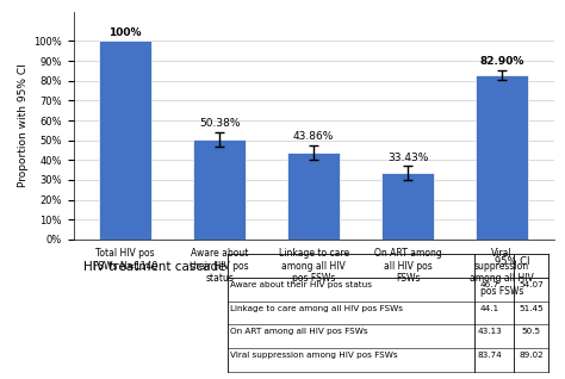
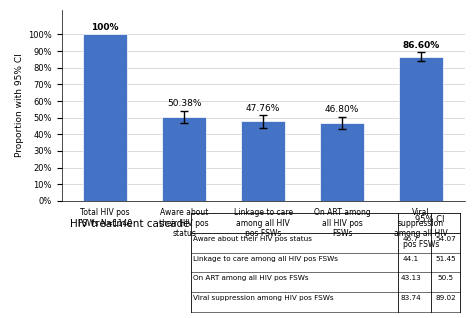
Linkage to care among all HIV pos FSWs: 43.86% -> 47.76%
On ART among all HIV pos FSWs: 33.43% -> 46.80%
Viral suppression among all HIV pos FSWs: 82.90% -> 86.60%
